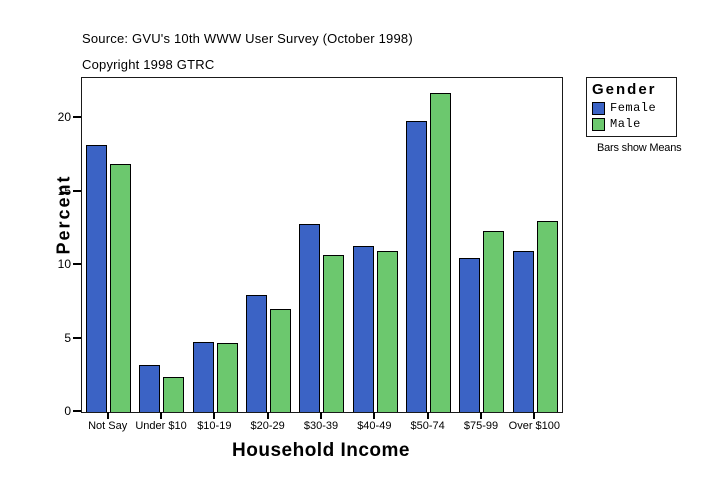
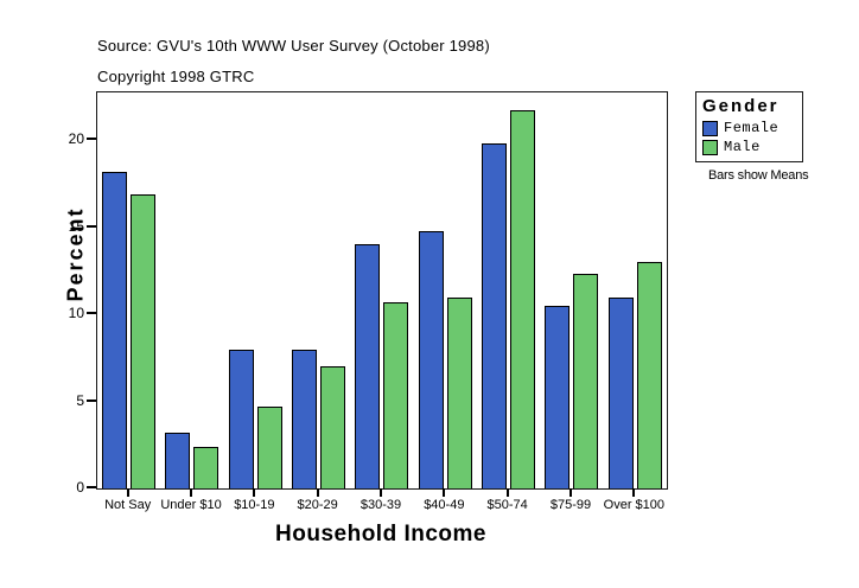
Female/$10-19: 4.8 -> 8.0
Female/$30-39: 12.8 -> 14.0
Female/$40-49: 11.3 -> 14.8
